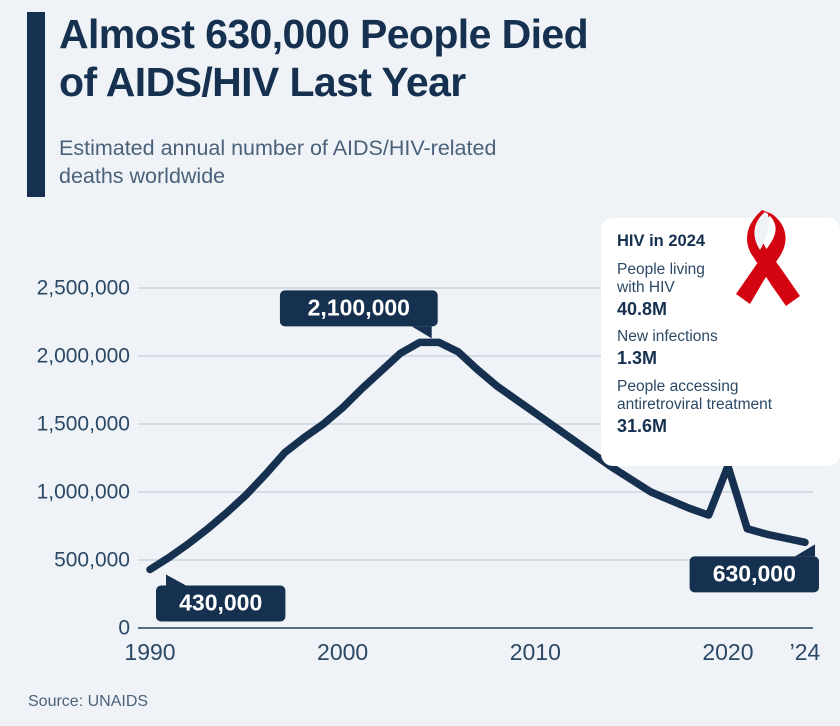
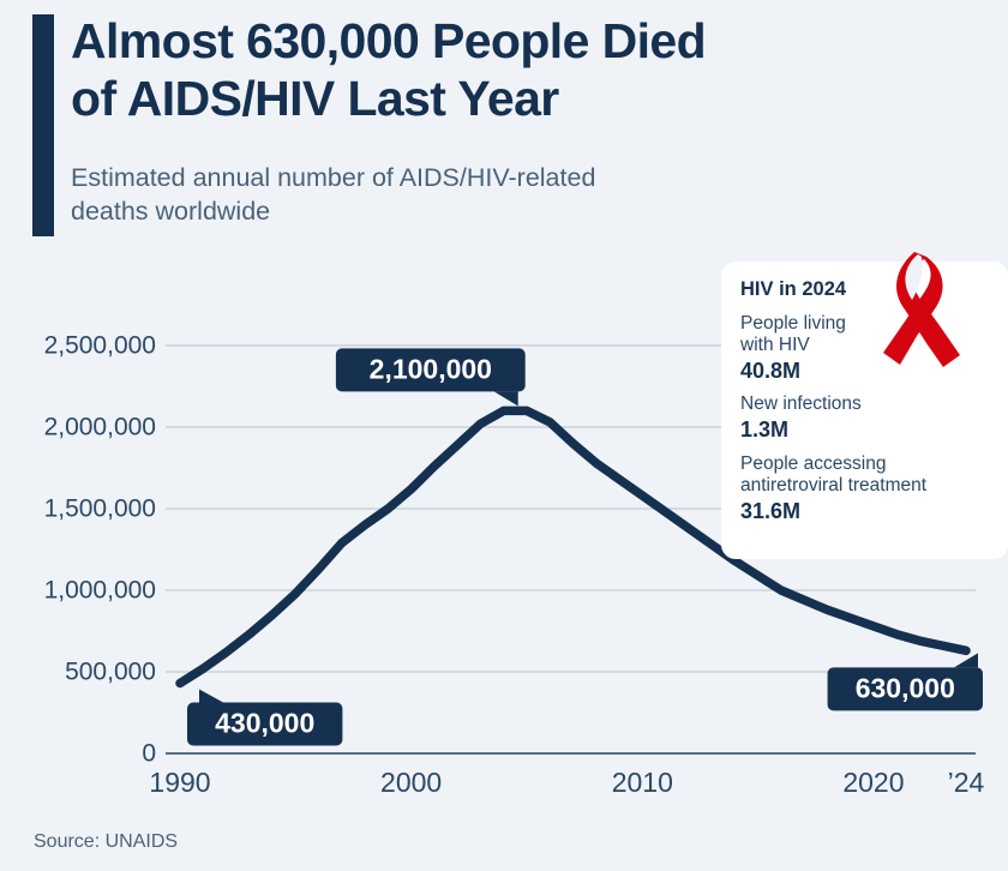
2020: 1190000 -> 780000
